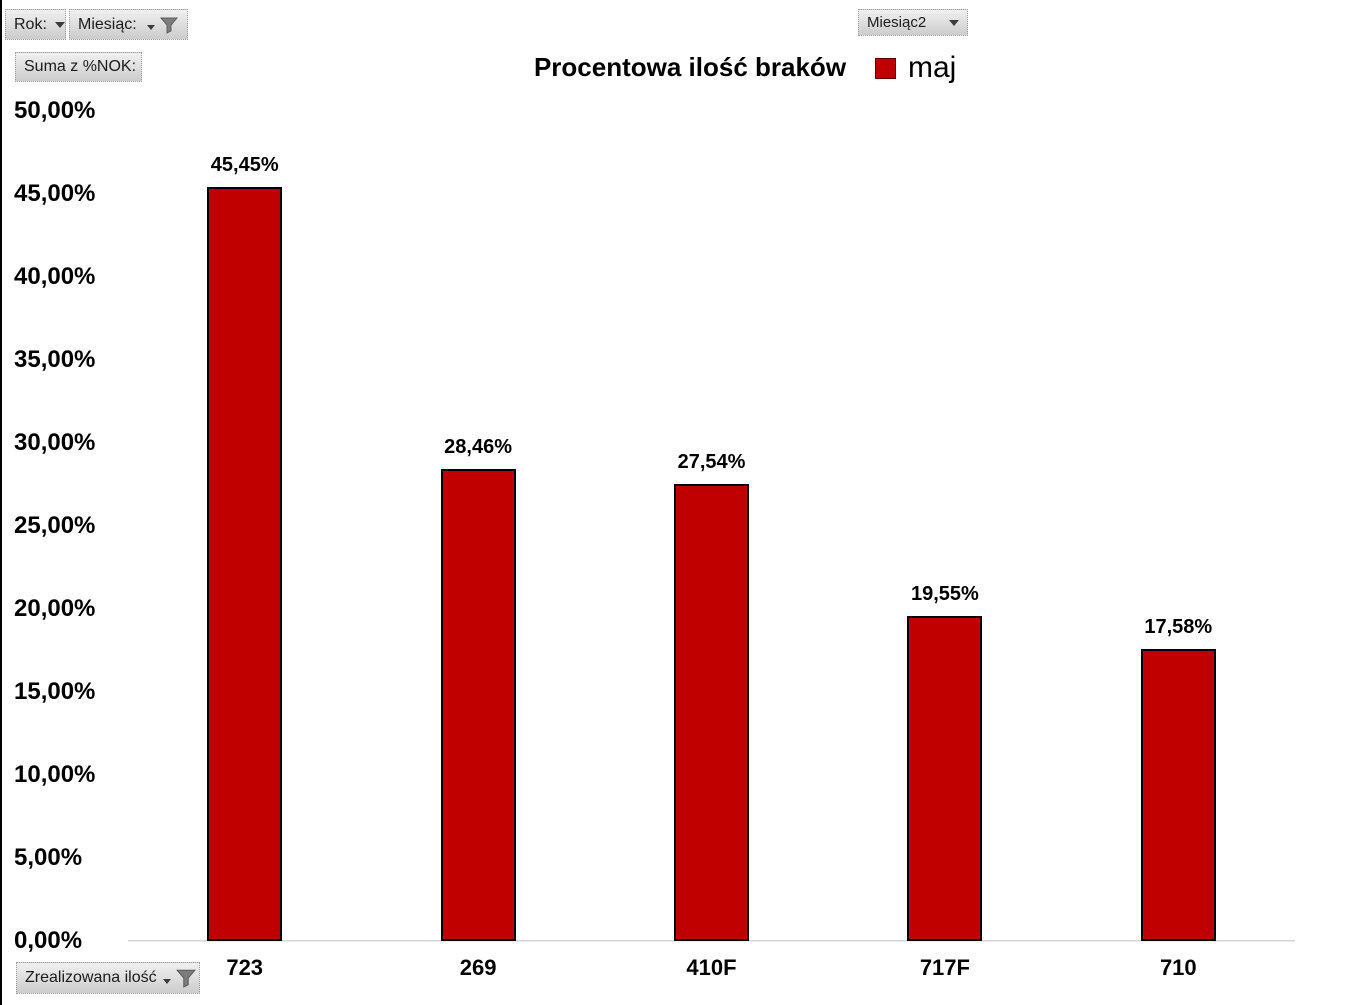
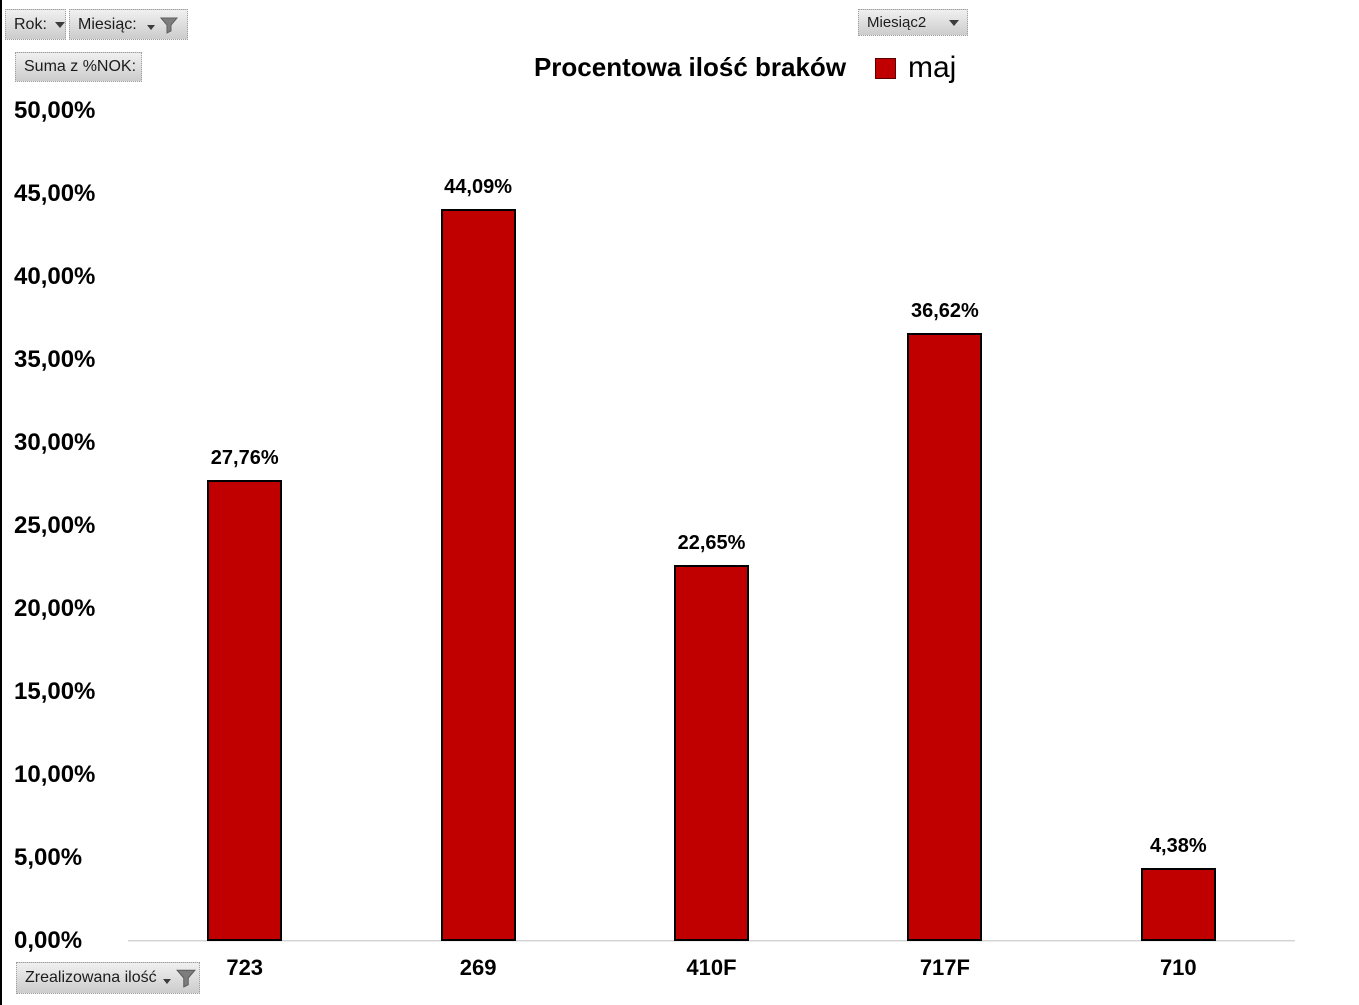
723: 45,45% -> 27,76%
269: 28,46% -> 44,09%
410F: 27,54% -> 22,65%
717F: 19,55% -> 36,62%
710: 17,58% -> 4,38%
